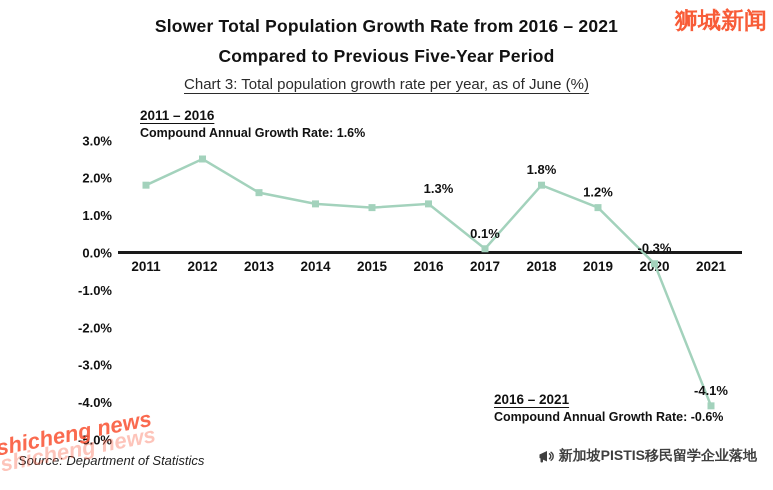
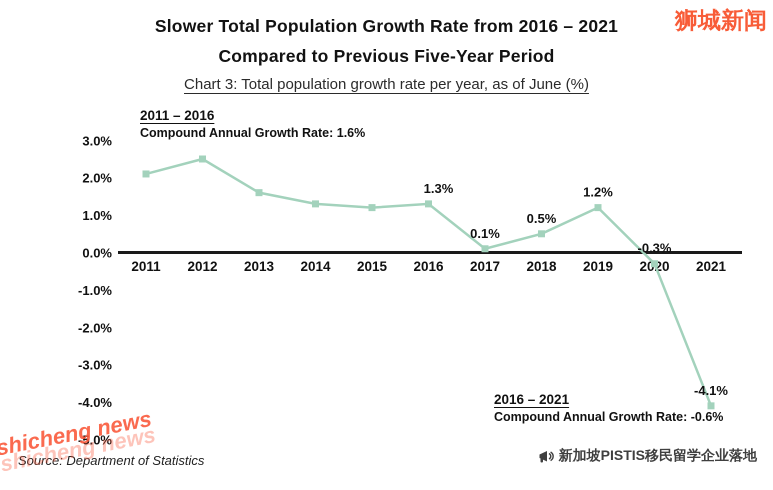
2011: 1.8% -> 2.1%
2018: 1.8% -> 0.5%
